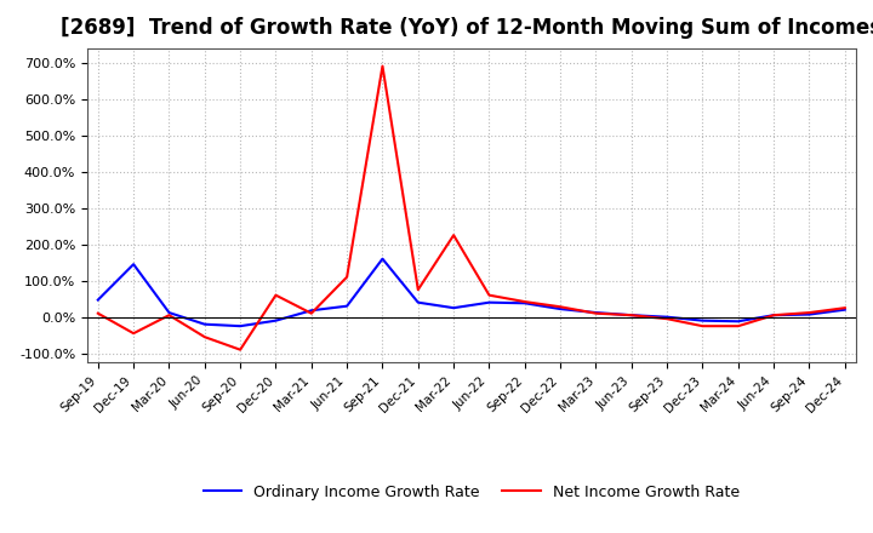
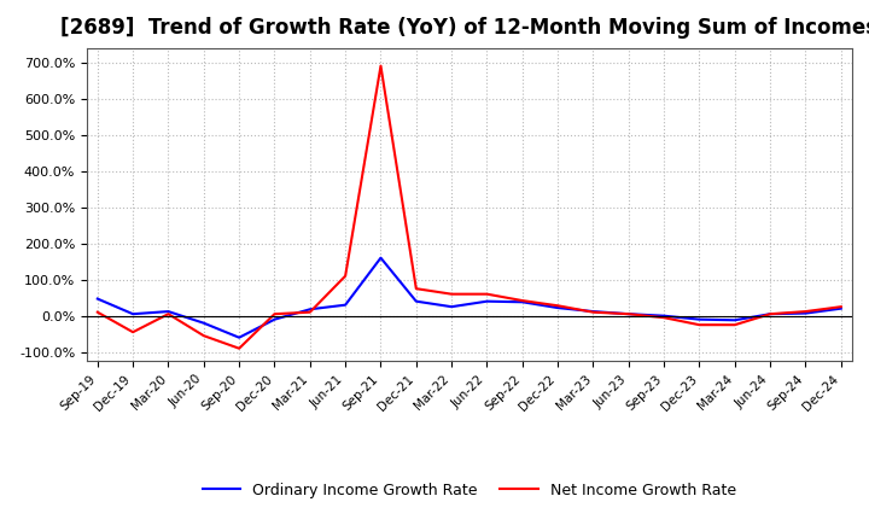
Ordinary Income Growth Rate/Dec-19: 145% -> 5%
Ordinary Income Growth Rate/Sep-20: -25% -> -60%
Net Income Growth Rate/Dec-20: 60% -> 5%
Net Income Growth Rate/Mar-22: 225% -> 60%
